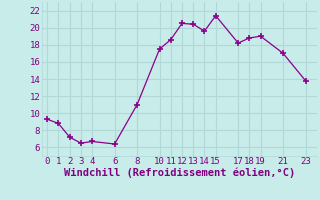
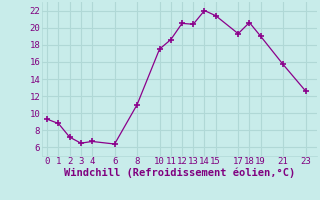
14: 19.6 -> 22.0
17: 18.2 -> 19.3
18: 18.8 -> 20.6
21: 17.0 -> 15.7
23: 13.8 -> 12.6
